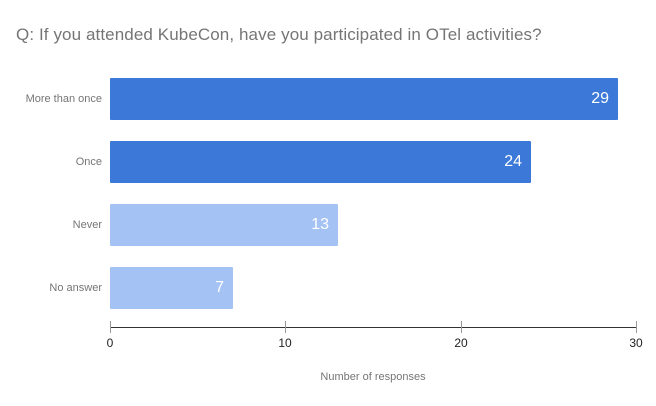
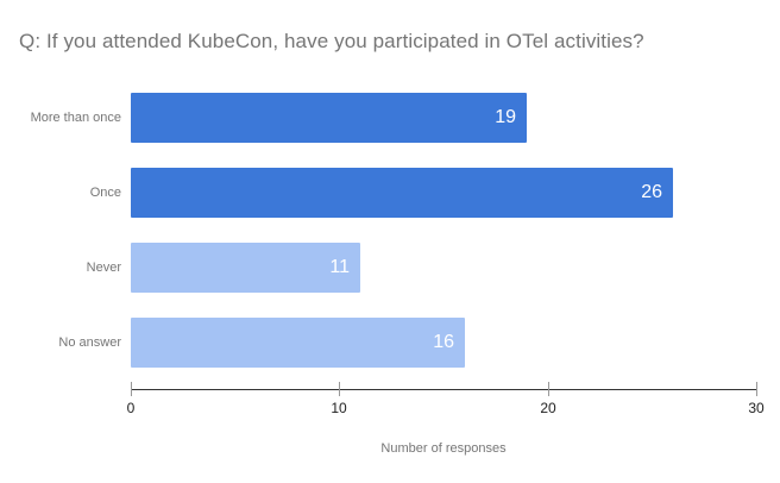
More than once: 29 -> 19
Once: 24 -> 26
Never: 13 -> 11
No answer: 7 -> 16
